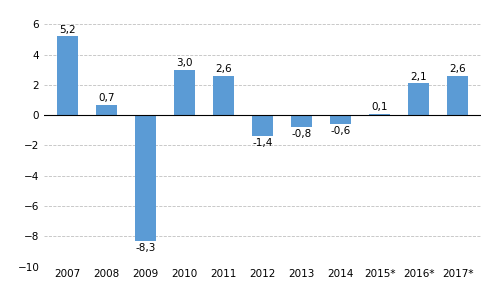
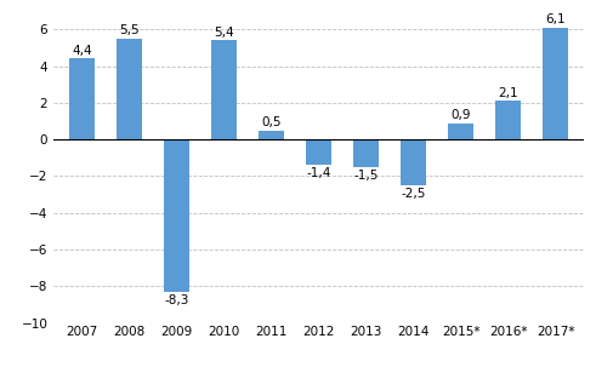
2007: 5,2 -> 4,4
2008: 0,7 -> 5,5
2010: 3,0 -> 5,4
2011: 2,6 -> 0,5
2013: -0,8 -> -1,5
2014: -0,6 -> -2,5
2015*: 0,1 -> 0,9
2017*: 2,6 -> 6,1
